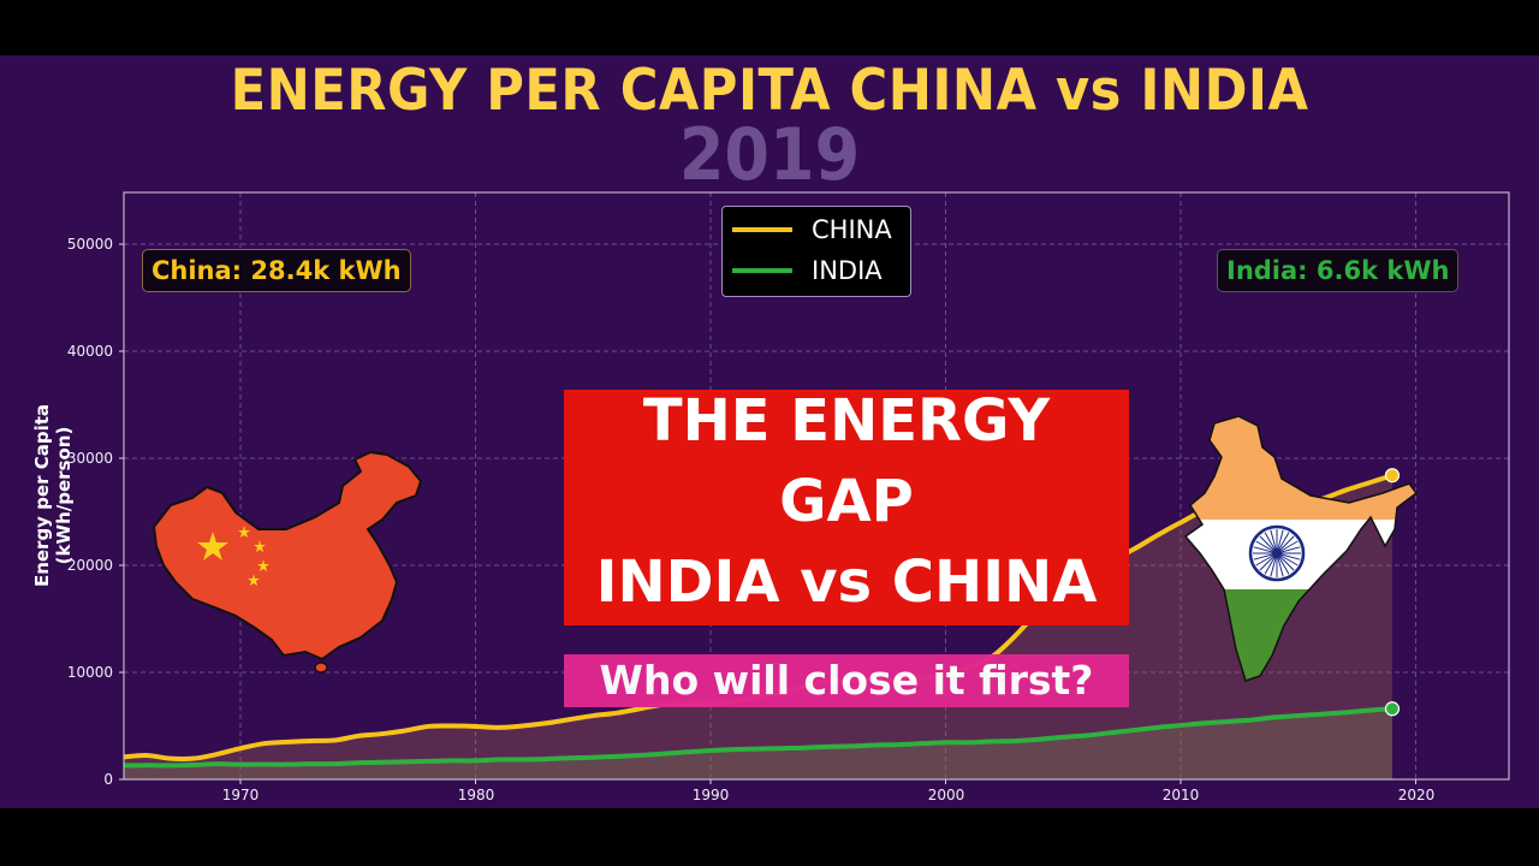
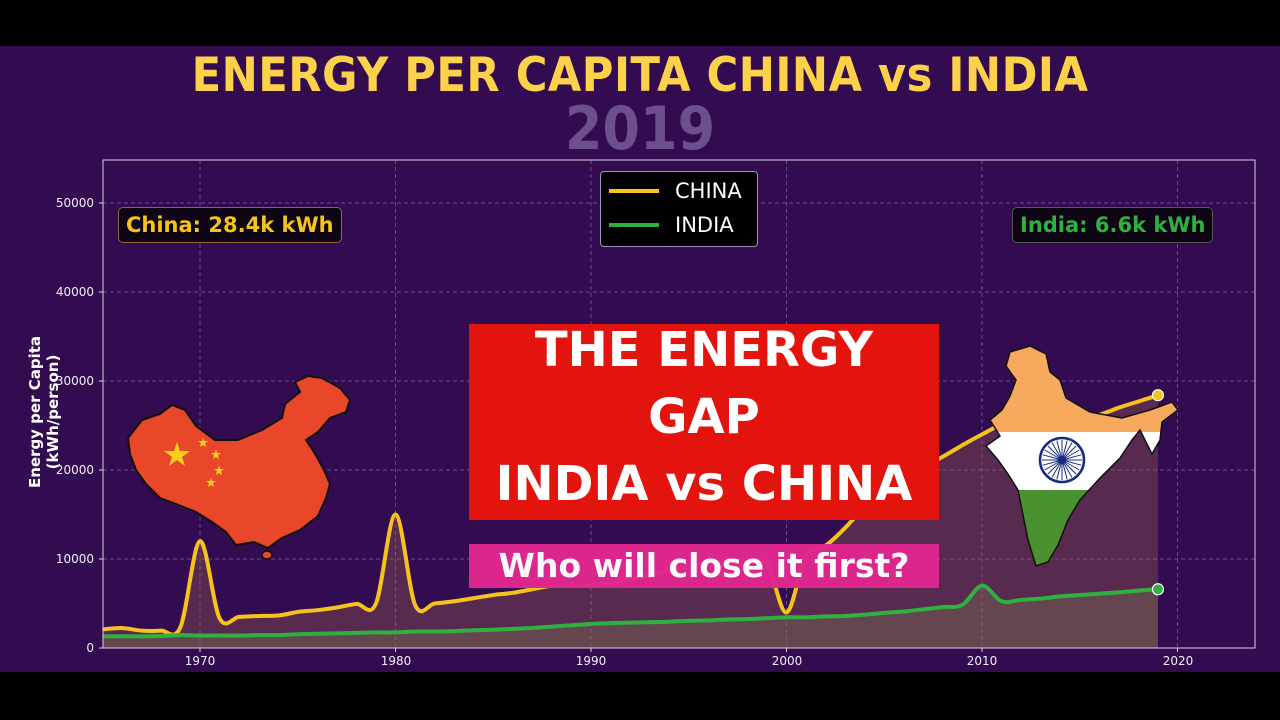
CHINA/1970: 3000 -> 12000
CHINA/1980: 5000 -> 15000
CHINA/2000: 10000 -> 4000
INDIA/2010: 5000 -> 7000
